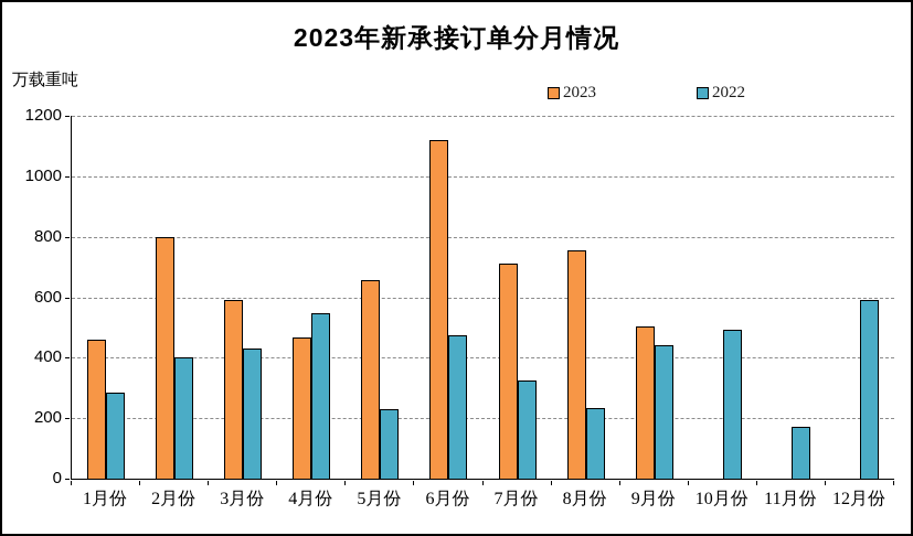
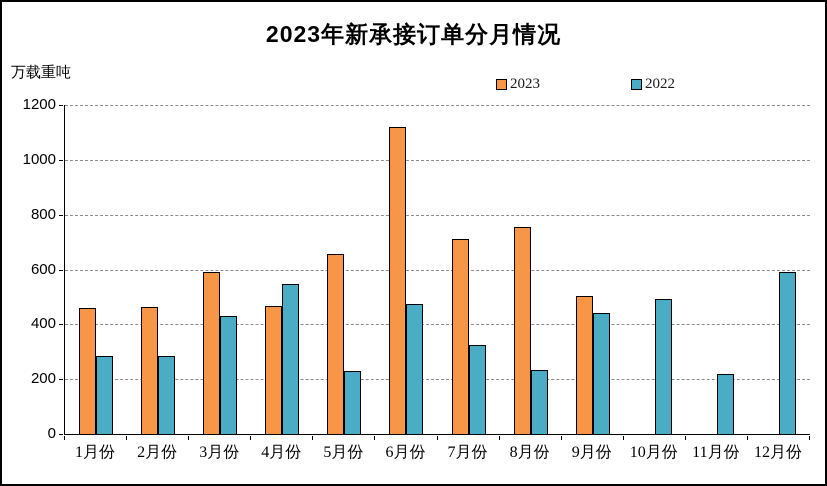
2023/2月份: 800 -> 460
2022/2月份: 400 -> 280
2022/11月份: 170 -> 220
